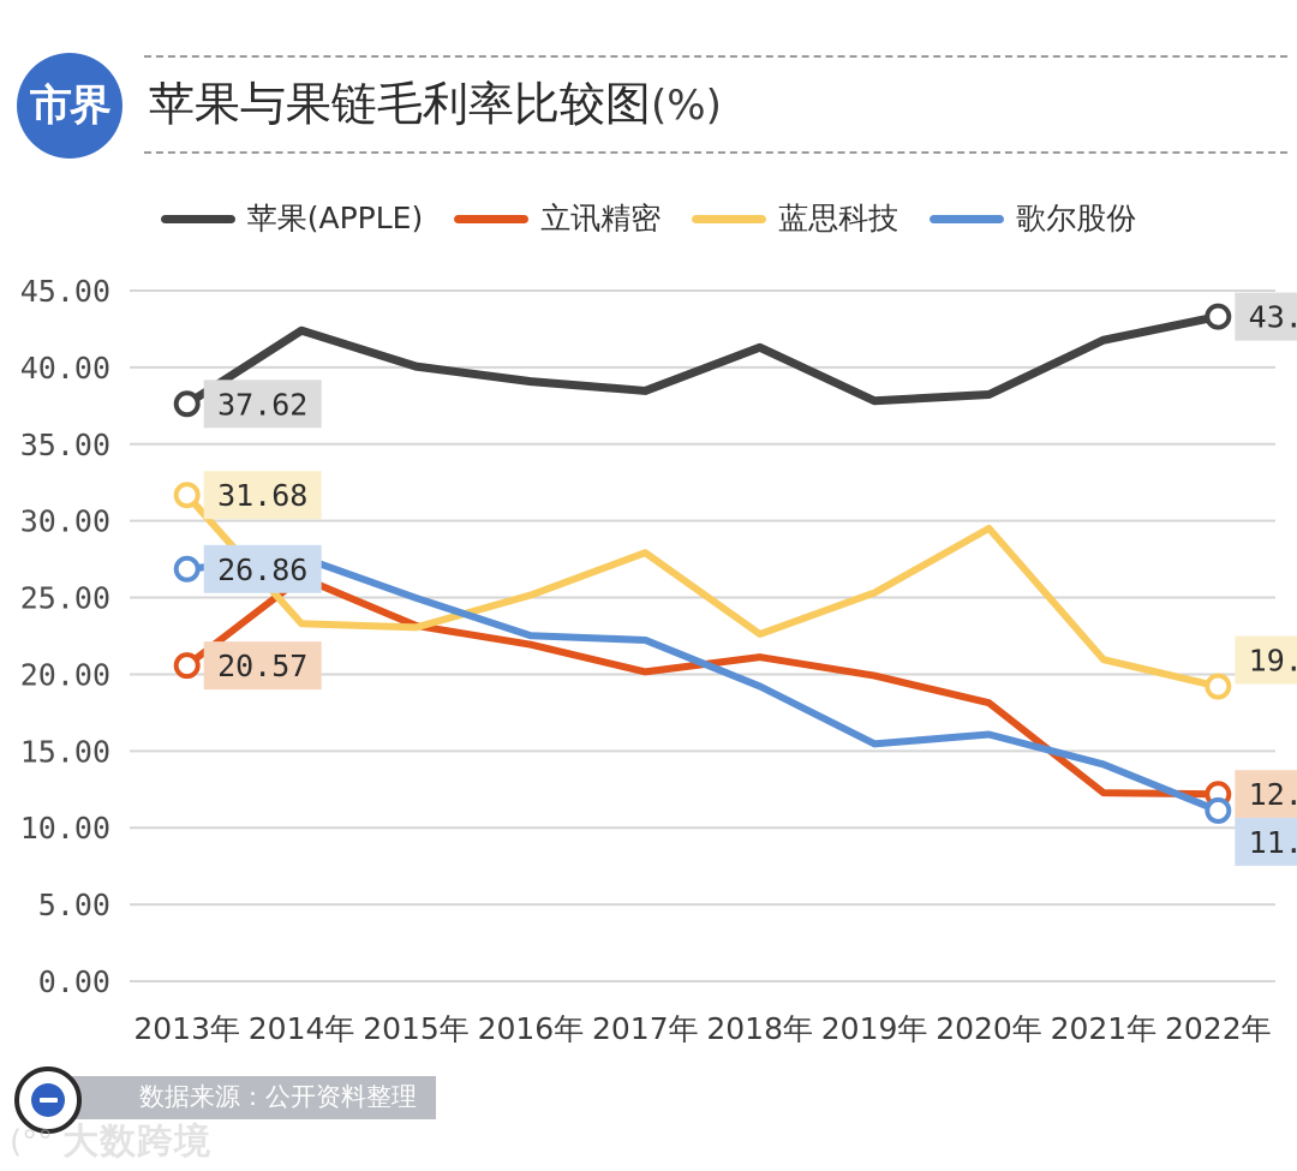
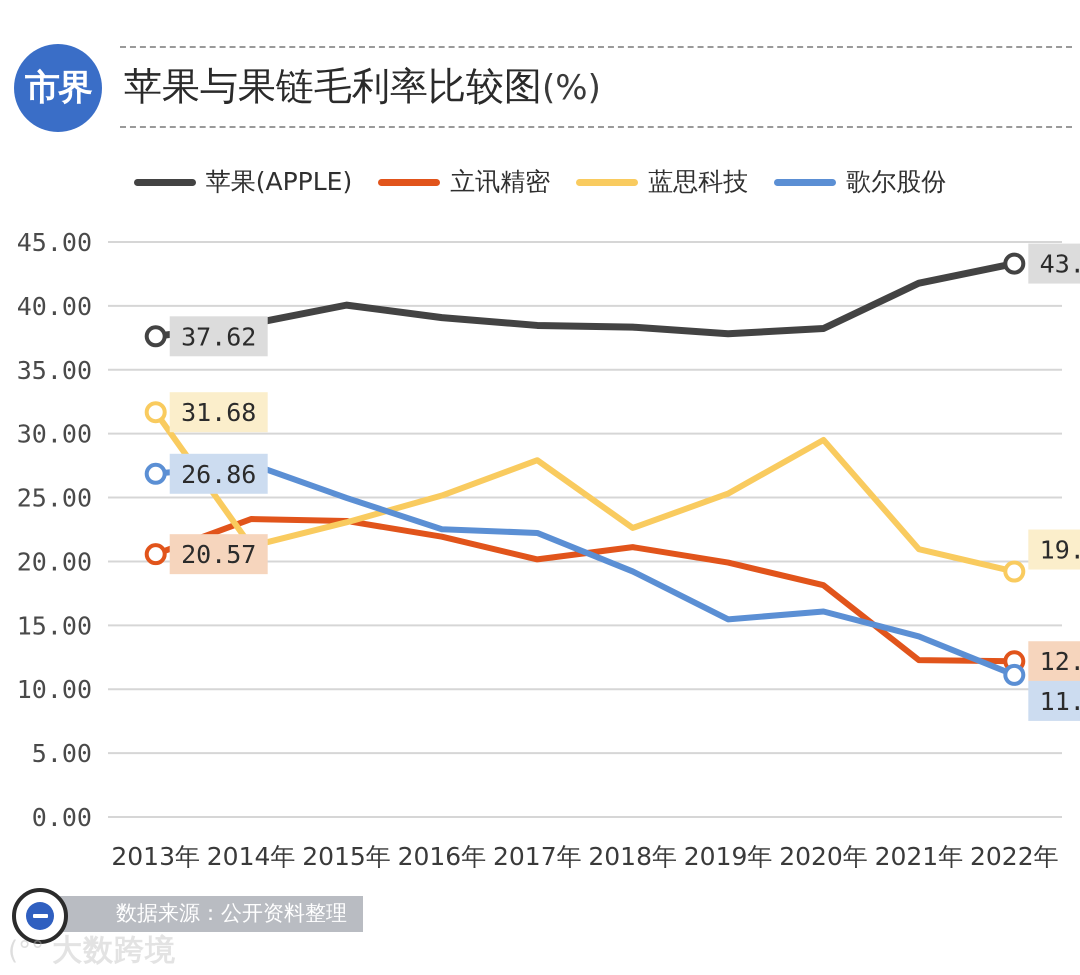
苹果(APPLE)/2014年: 42.4 -> 38.6
立讯精密/2014年: 26.3 -> 23.3
蓝思科技/2014年: 23.3 -> 21.2
苹果(APPLE)/2018年: 41.3 -> 38.3
